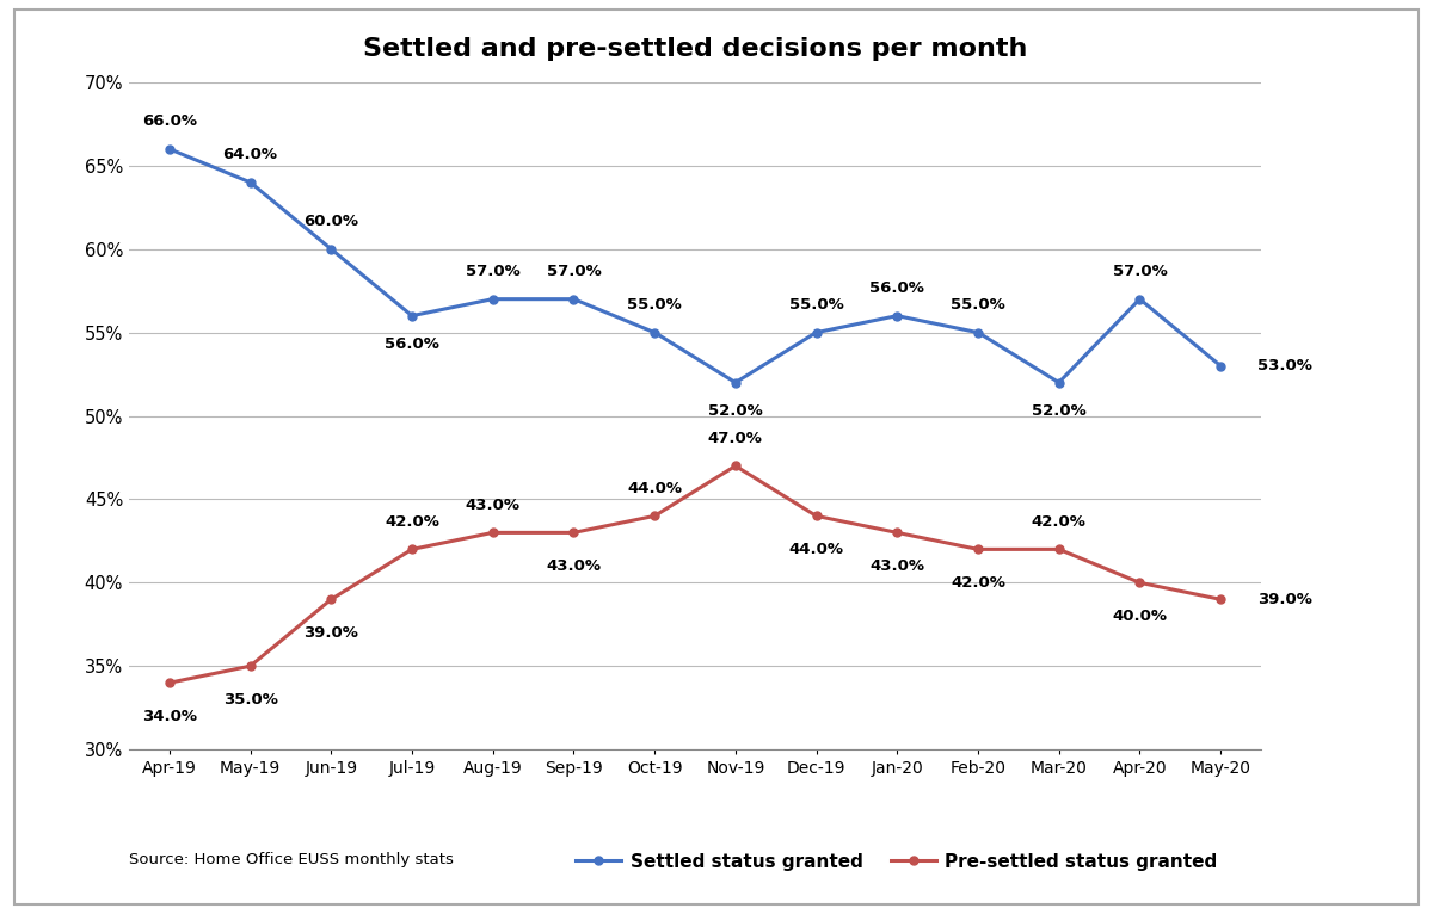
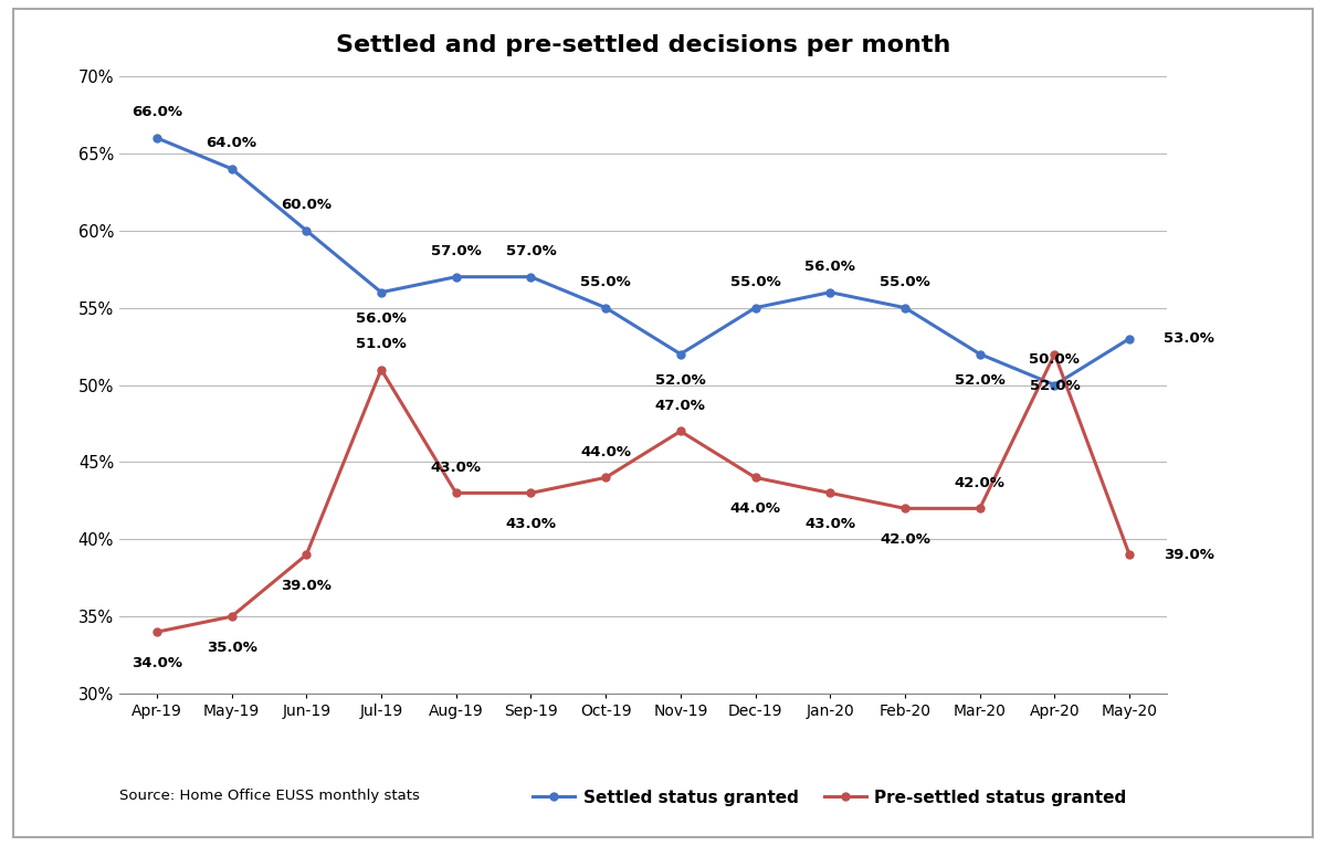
Pre-settled status granted/Jul-19: 42.0% -> 51.0%
Settled status granted/Apr-20: 57.0% -> 50.0%
Pre-settled status granted/Apr-20: 40.0% -> 52.0%
